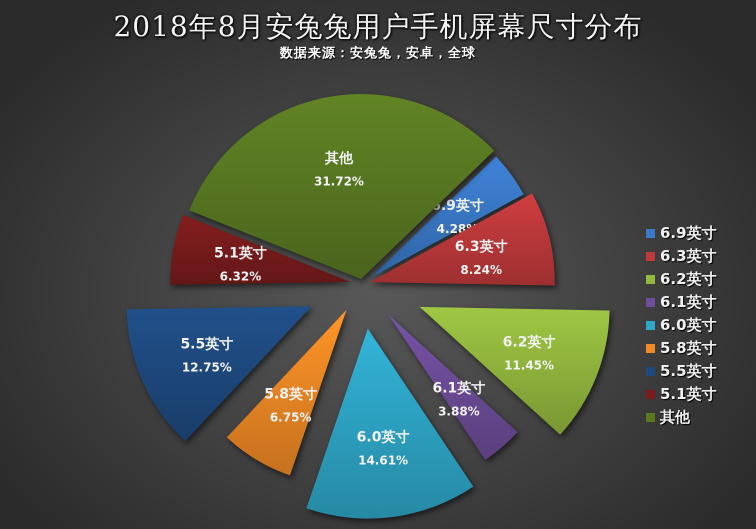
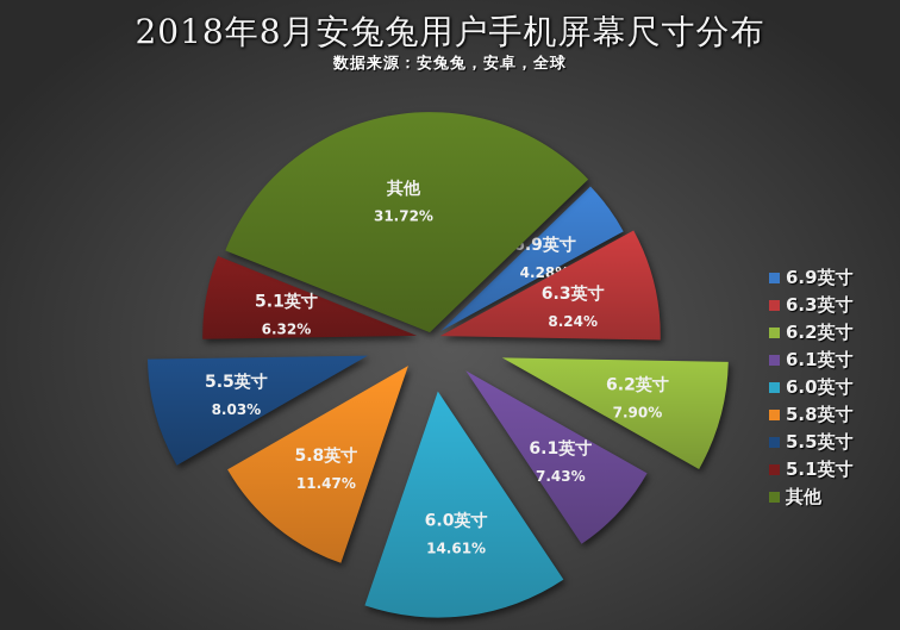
6.2英寸: 11.45% -> 7.90%
6.1英寸: 3.88% -> 7.43%
5.8英寸: 6.75% -> 11.47%
5.5英寸: 12.75% -> 8.03%
